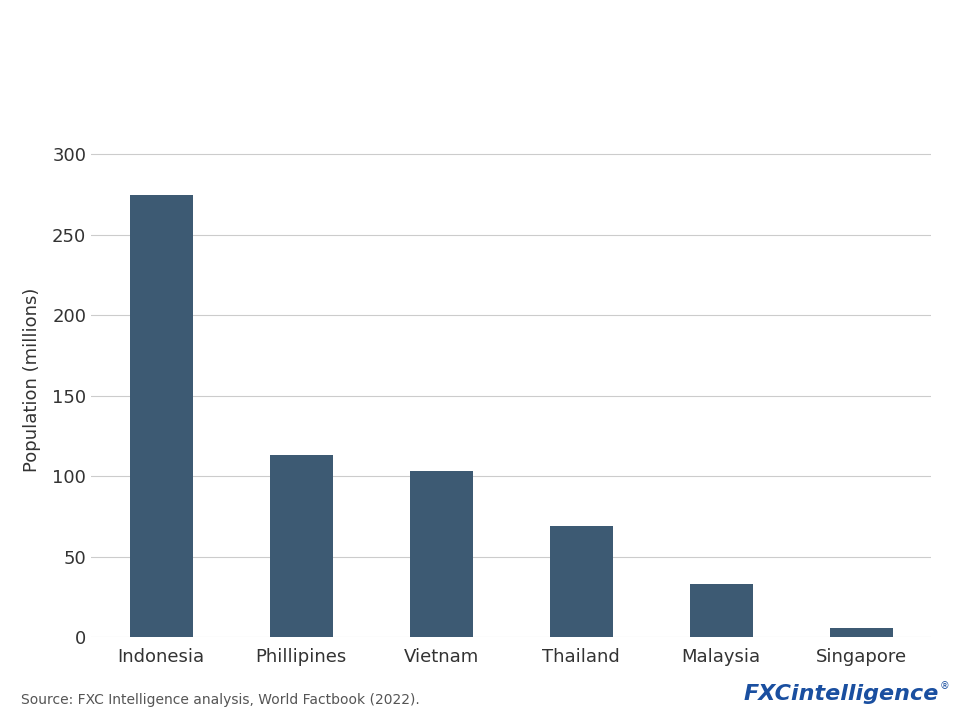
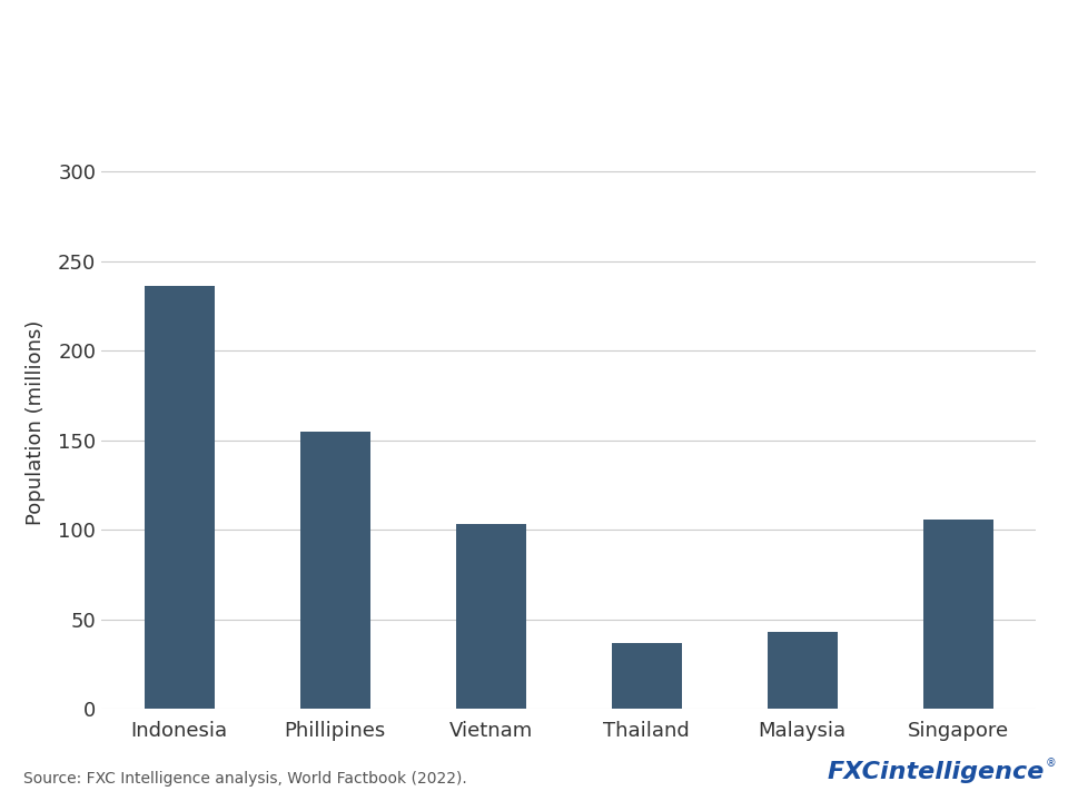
Indonesia: 275 -> 236
Phillipines: 113 -> 155
Thailand: 69 -> 37
Malaysia: 33 -> 43
Singapore: 6 -> 106
